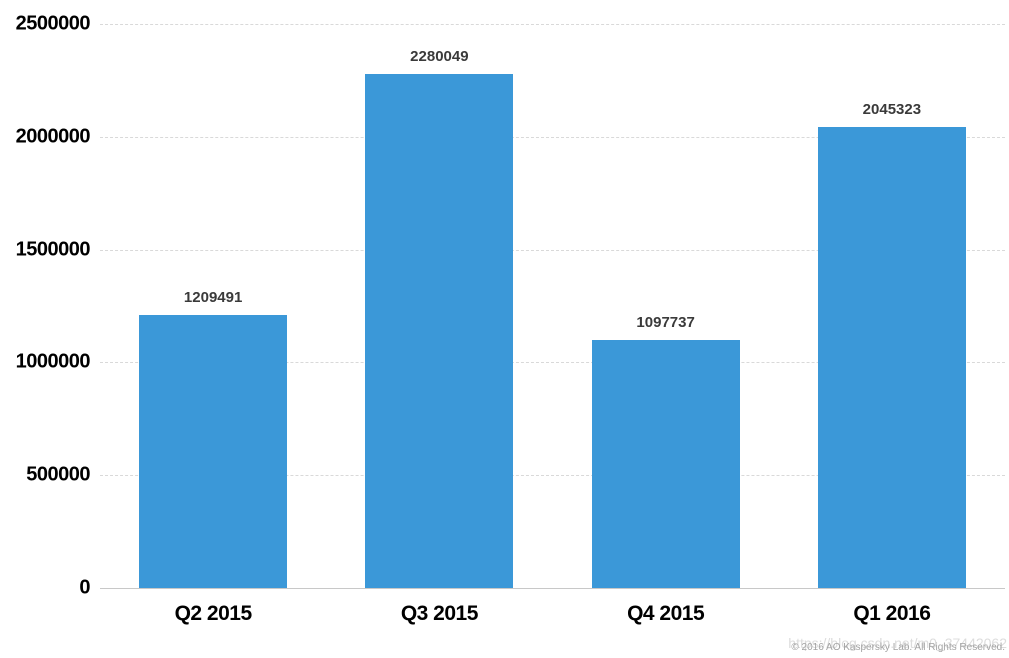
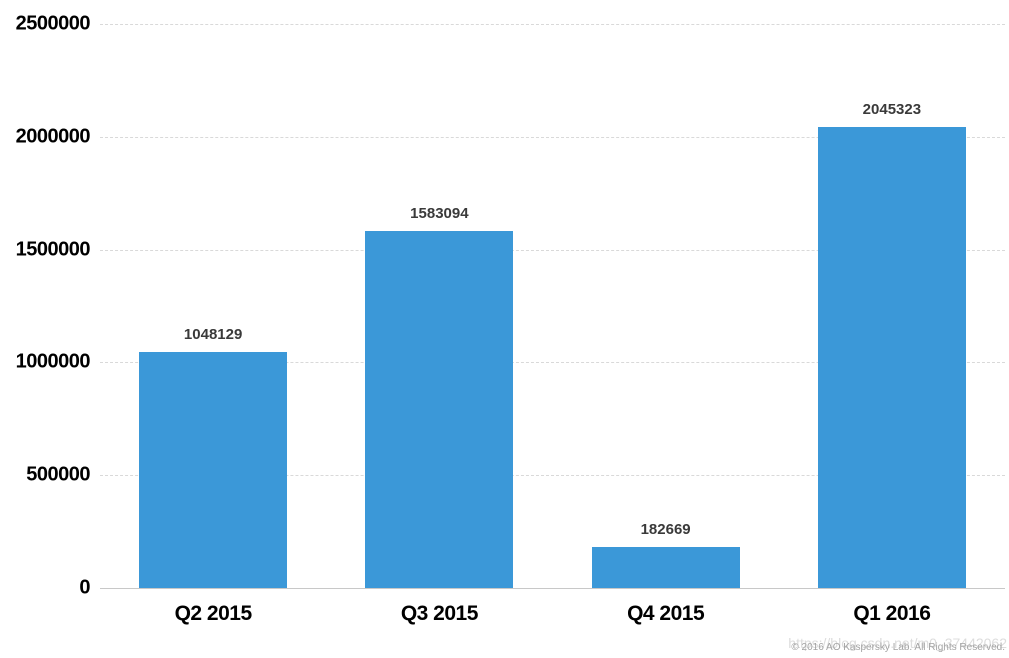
Q2 2015: 1209491 -> 1048129
Q3 2015: 2280049 -> 1583094
Q4 2015: 1097737 -> 182669
